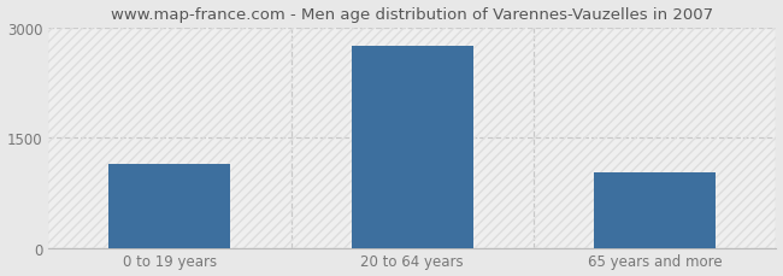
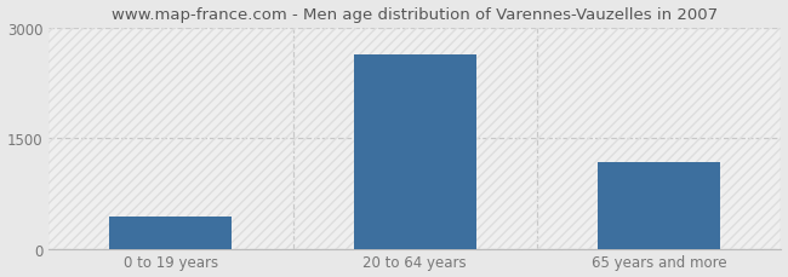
0 to 19 years: 1150 -> 440
20 to 64 years: 2750 -> 2640
65 years and more: 1020 -> 1180
